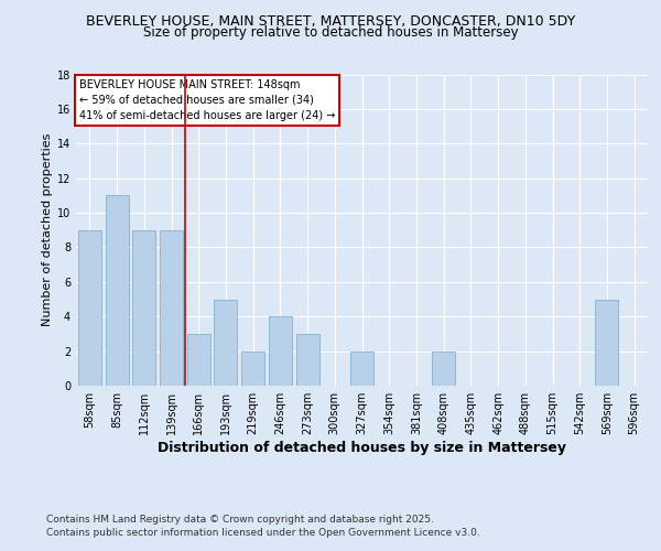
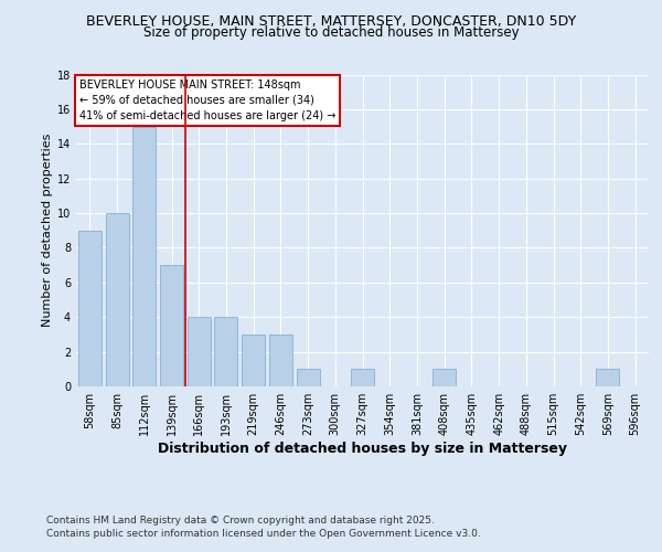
85sqm: 11 -> 10
112sqm: 9 -> 15
139sqm: 9 -> 7
166sqm: 3 -> 4
193sqm: 5 -> 4
219sqm: 2 -> 3
246sqm: 4 -> 3
273sqm: 3 -> 1
327sqm: 2 -> 1
408sqm: 2 -> 1
569sqm: 5 -> 1
